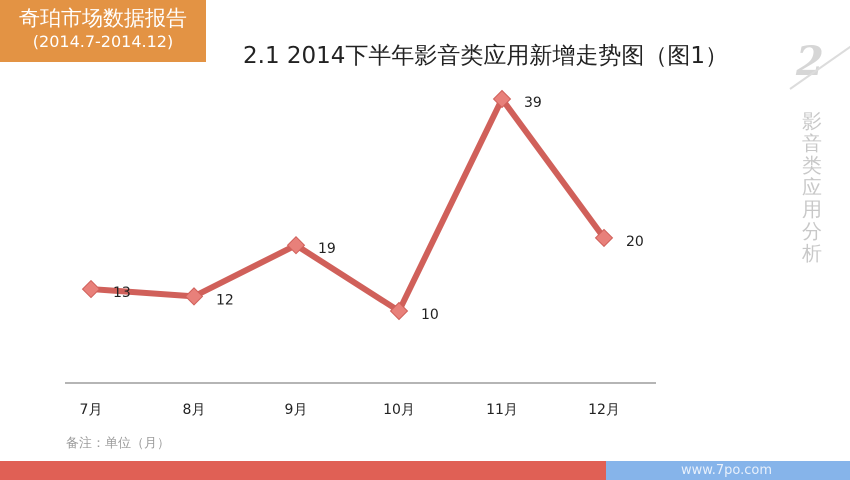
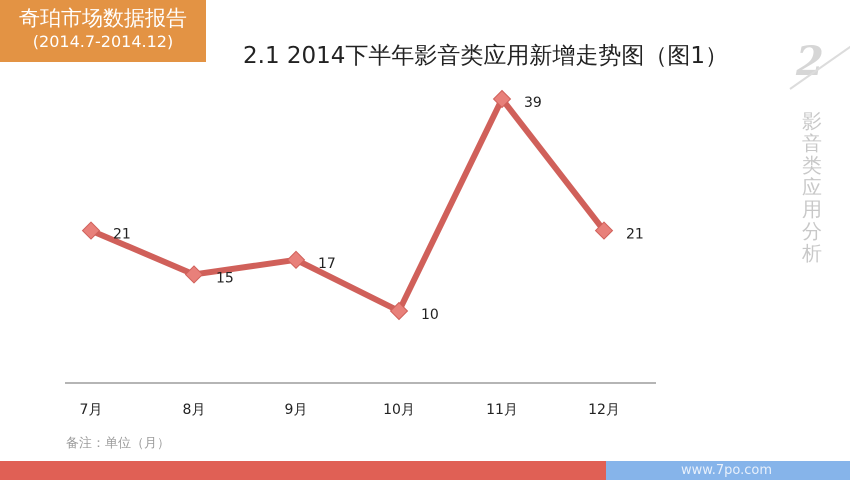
7月: 13 -> 21
8月: 12 -> 15
9月: 19 -> 17
12月: 20 -> 21
